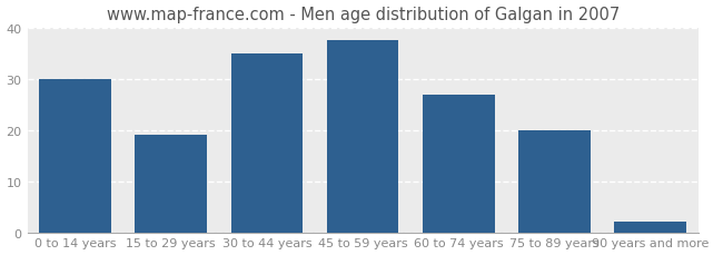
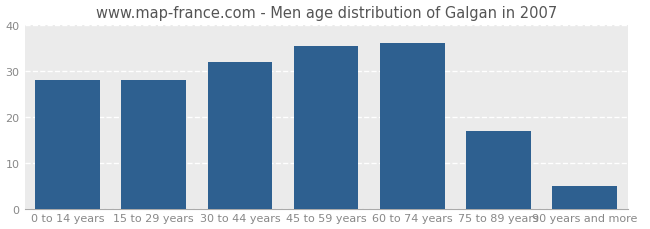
0 to 14 years: 30.0 -> 28.0
15 to 29 years: 19.0 -> 28.0
30 to 44 years: 35.0 -> 32.0
45 to 59 years: 37.5 -> 35.5
60 to 74 years: 27.0 -> 36.0
75 to 89 years: 20.0 -> 17.0
90 years and more: 2.0 -> 5.0
